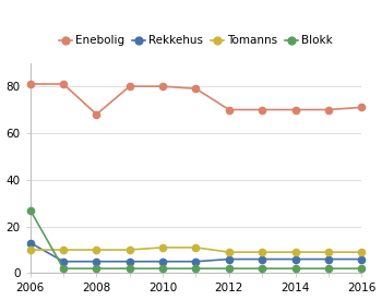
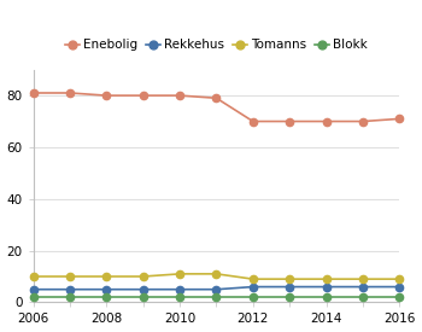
Rekkehus/2006: 13 -> 5
Blokk/2006: 27 -> 2
Enebolig/2008: 68 -> 80
